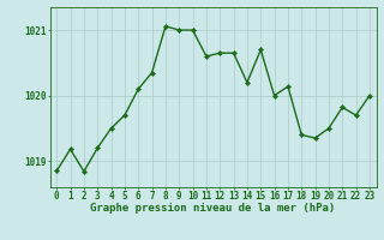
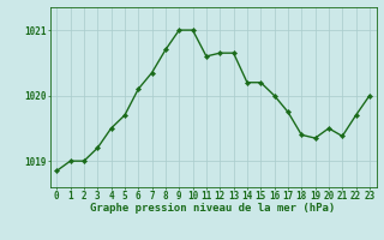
1: 1019.18 -> 1019.00
2: 1018.84 -> 1019.00
8: 1021.06 -> 1020.70
15: 1020.70 -> 1020.20
17: 1020.14 -> 1019.75
21: 1019.82 -> 1019.38
